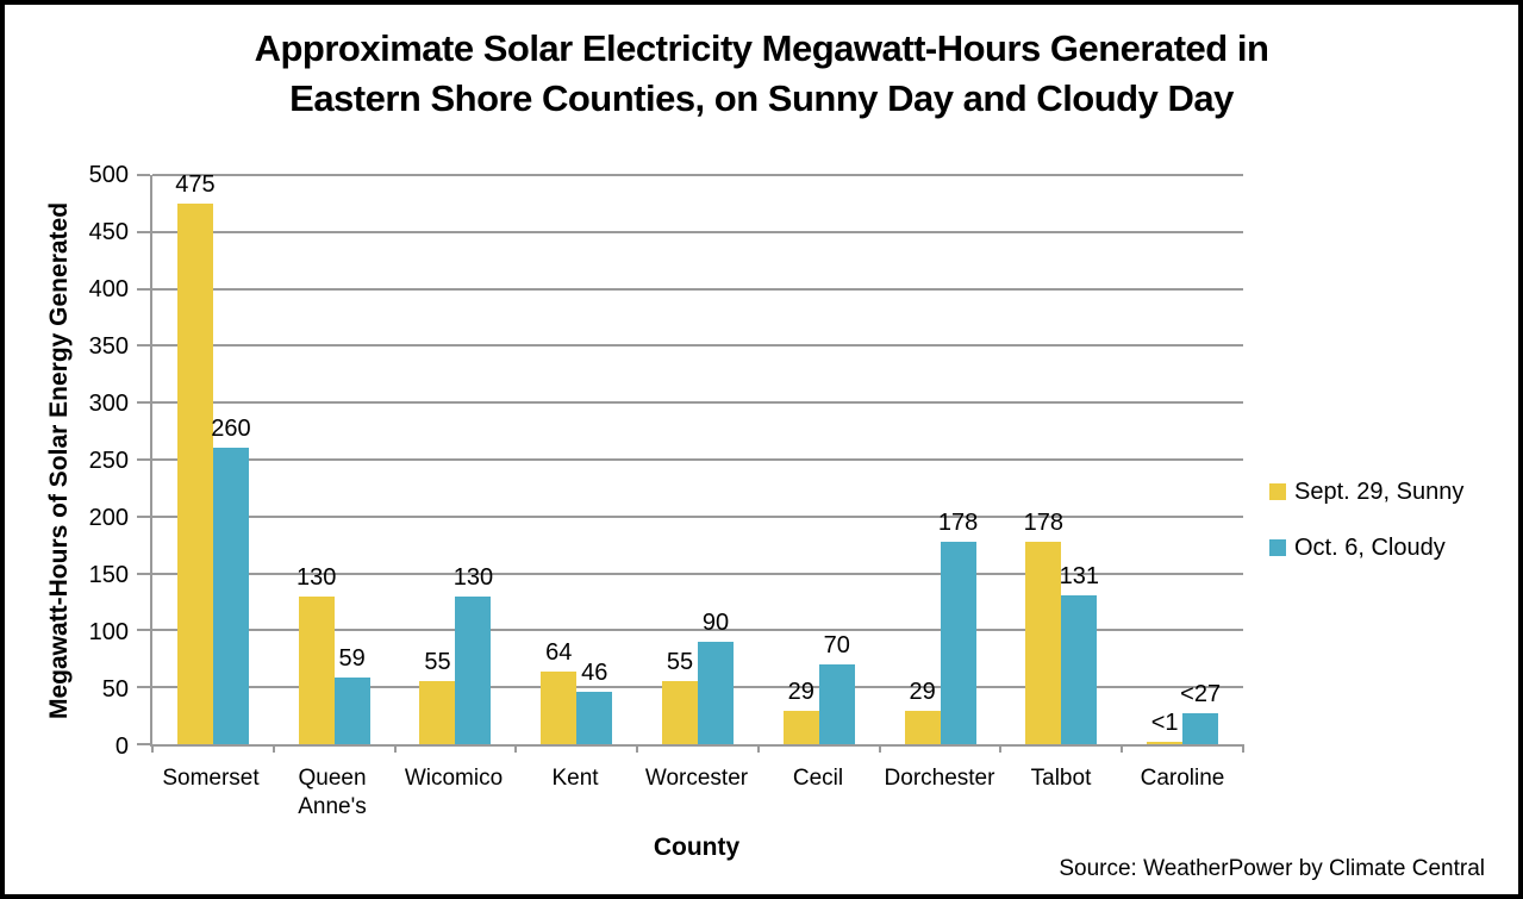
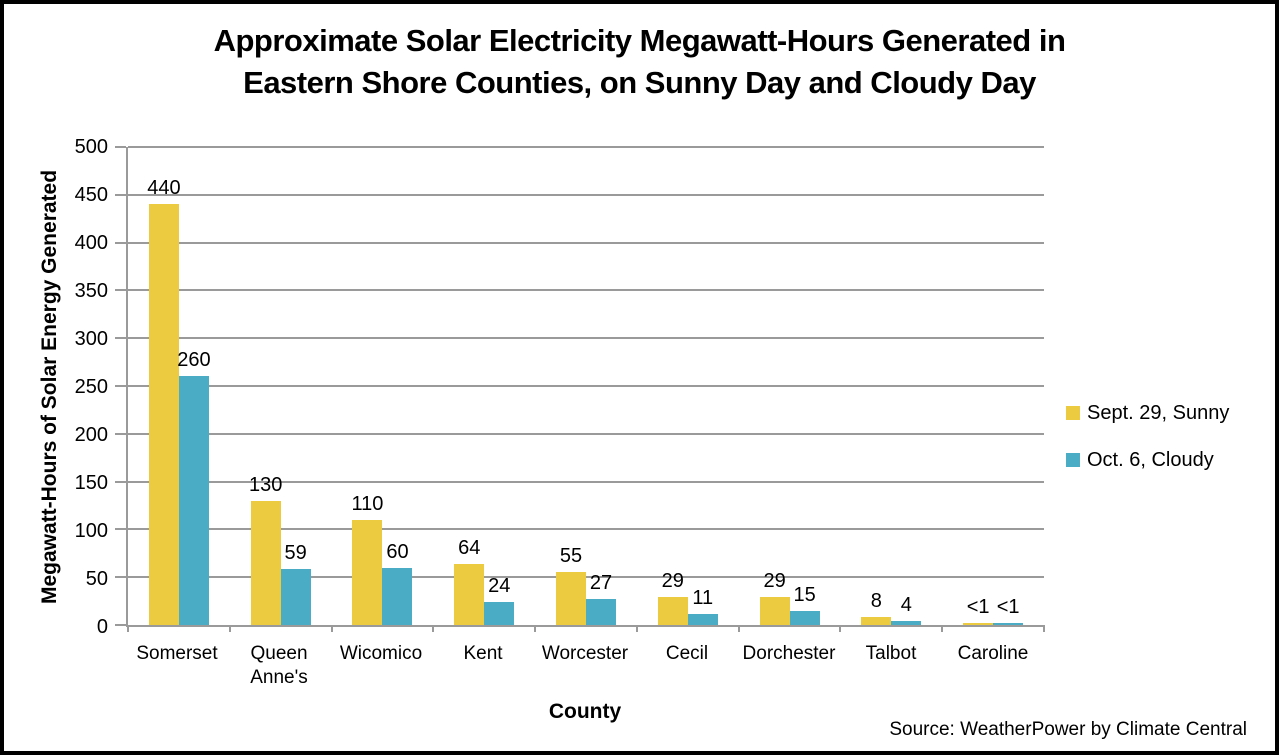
Sept. 29, Sunny/Somerset: 475 -> 440
Sept. 29, Sunny/Wicomico: 55 -> 110
Oct. 6, Cloudy/Wicomico: 130 -> 60
Oct. 6, Cloudy/Kent: 46 -> 24
Oct. 6, Cloudy/Worcester: 90 -> 27
Oct. 6, Cloudy/Cecil: 70 -> 11
Oct. 6, Cloudy/Dorchester: 178 -> 15
Sept. 29, Sunny/Talbot: 178 -> 8
Oct. 6, Cloudy/Talbot: 131 -> 4
Oct. 6, Cloudy/Caroline: 27 -> 1
